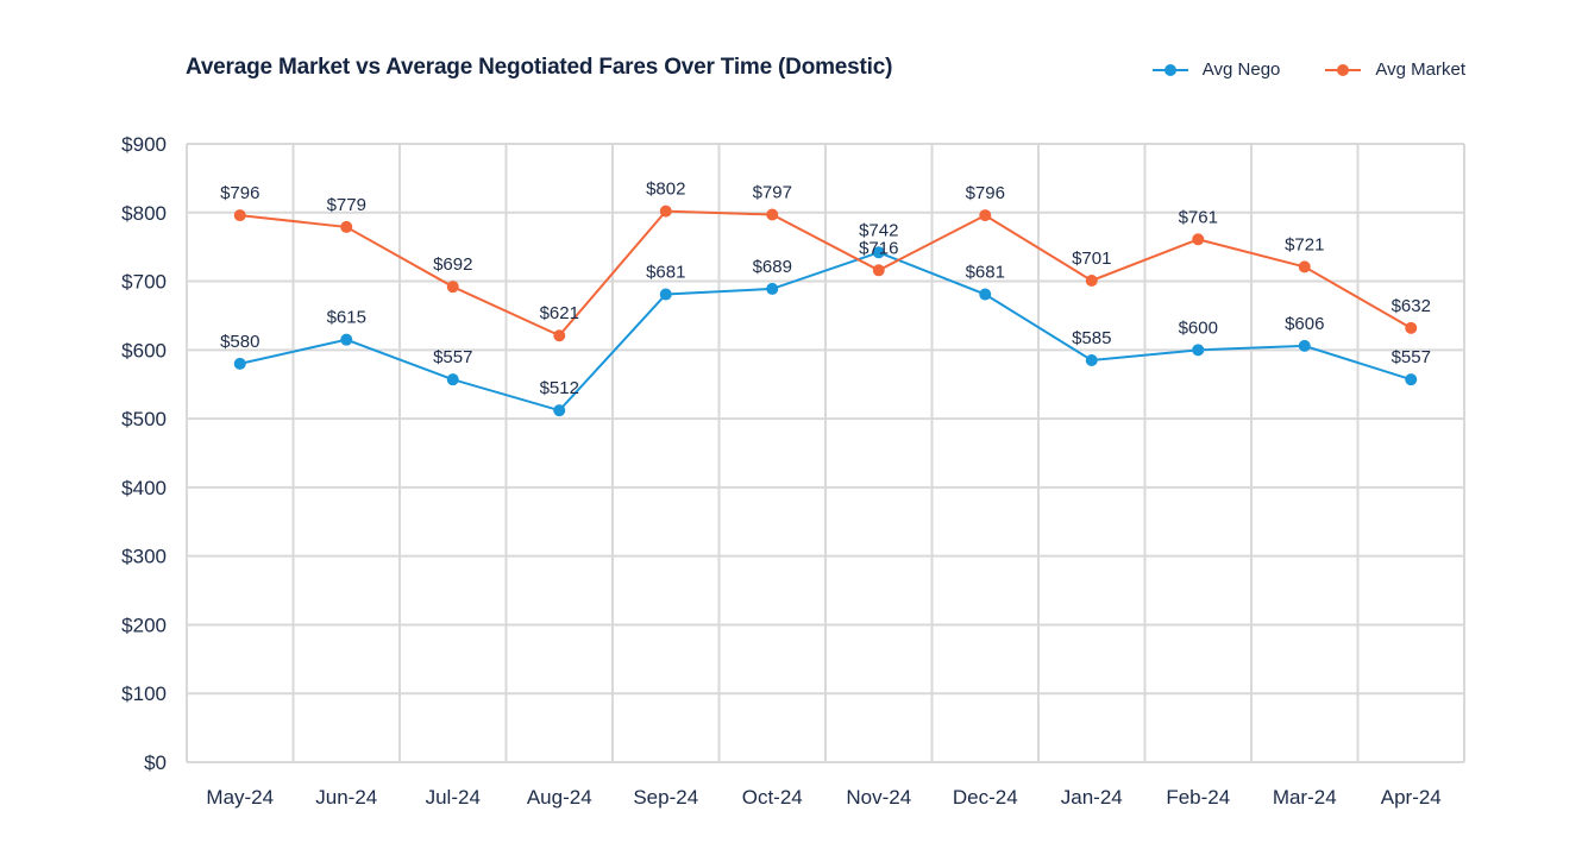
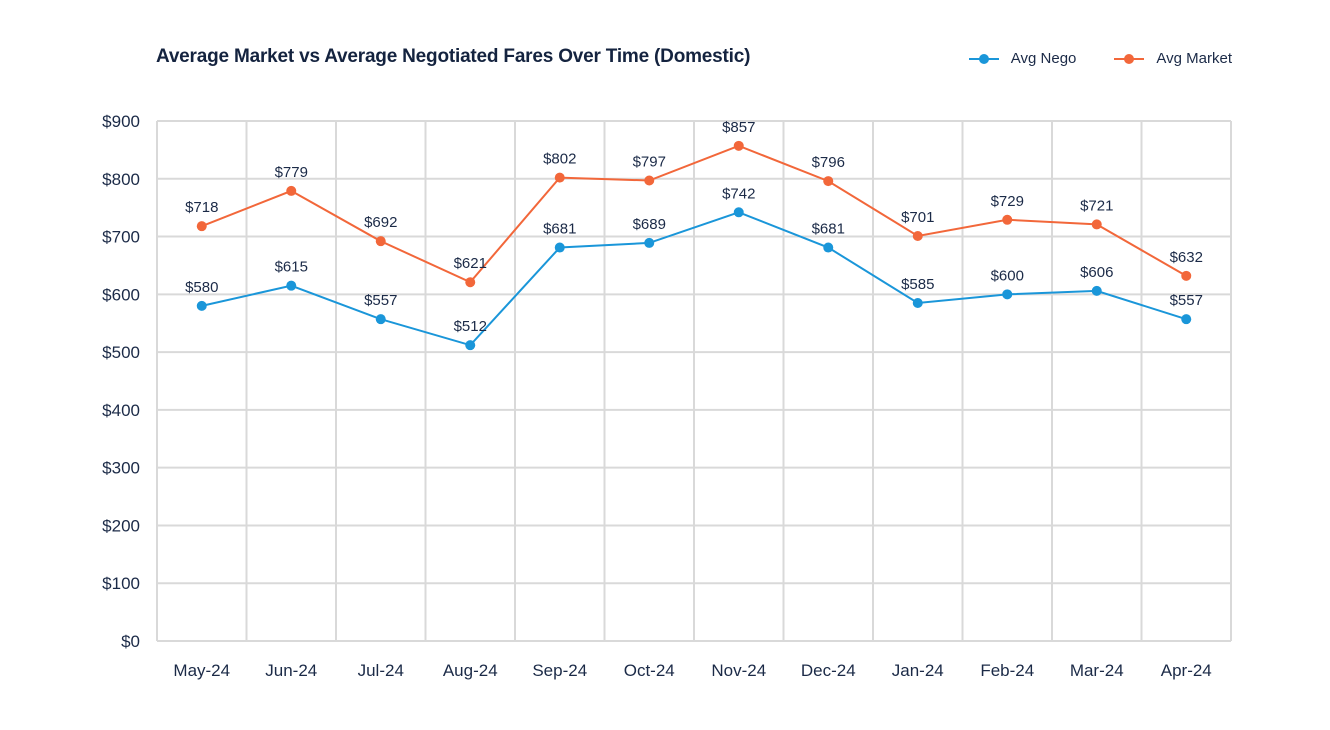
Avg Market/May-24: $796 -> $718
Avg Market/Nov-24: $716 -> $857
Avg Market/Feb-24: $761 -> $729
